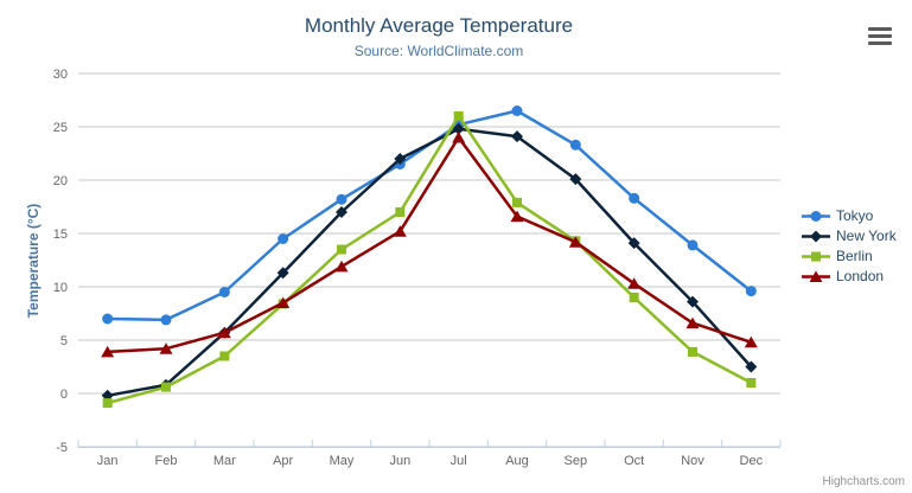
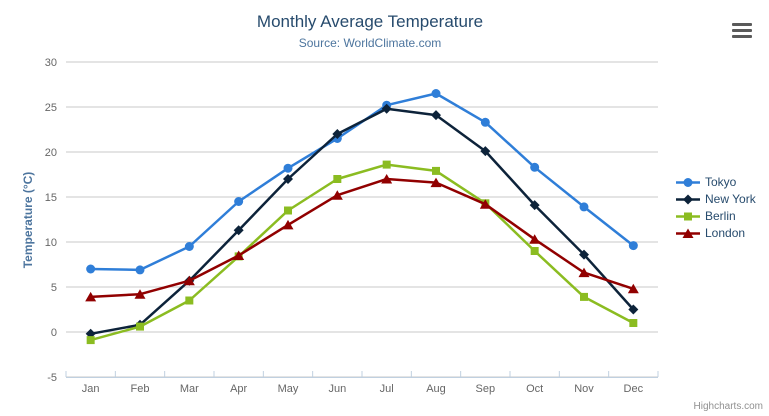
Berlin/Jul: 26 -> 19
London/Jul: 24 -> 17
